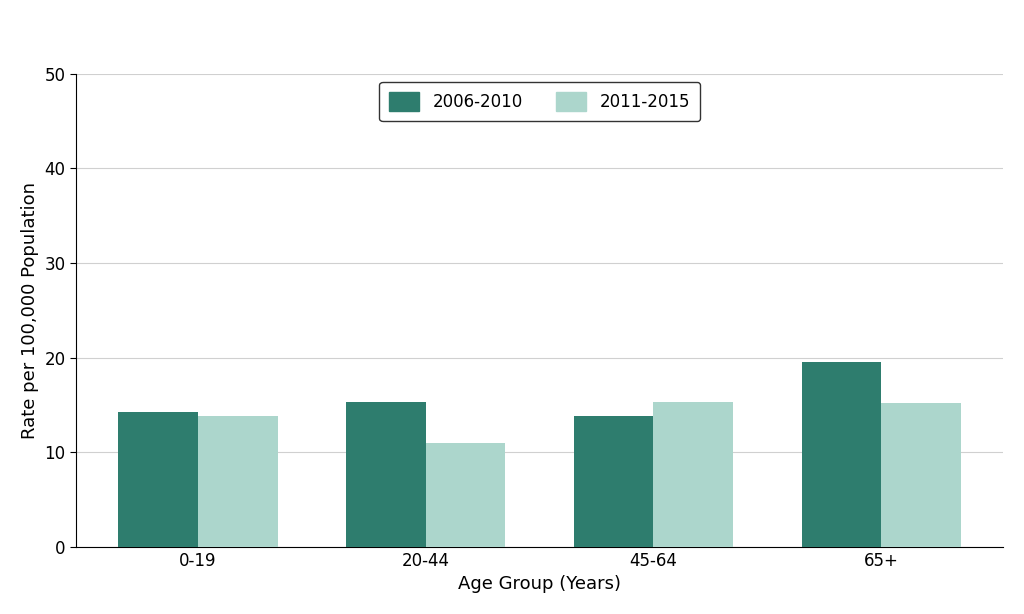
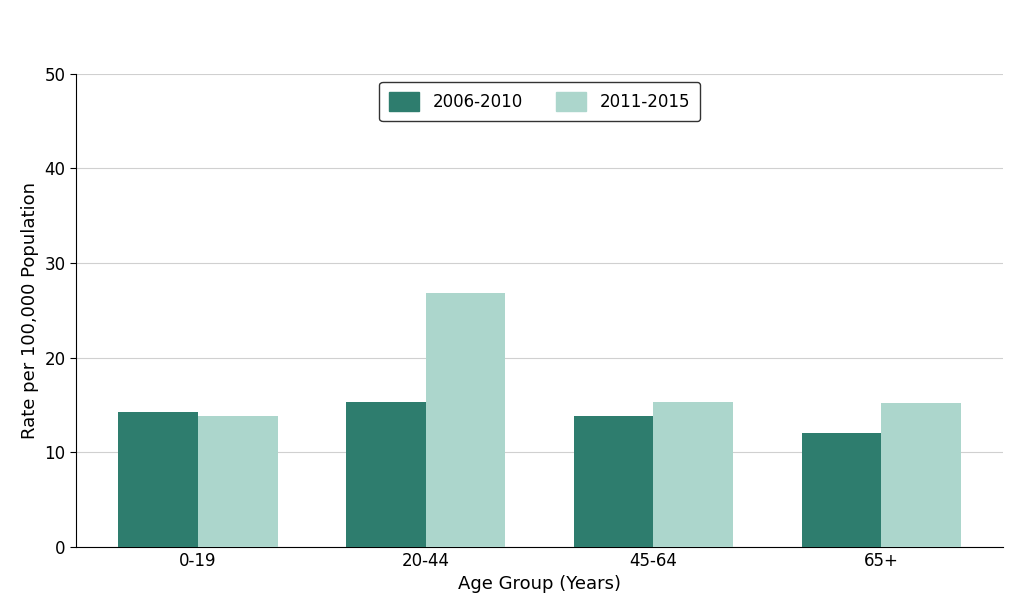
2011-2015/20-44: 11.0 -> 26.8
2006-2010/65+: 19.5 -> 12.0
